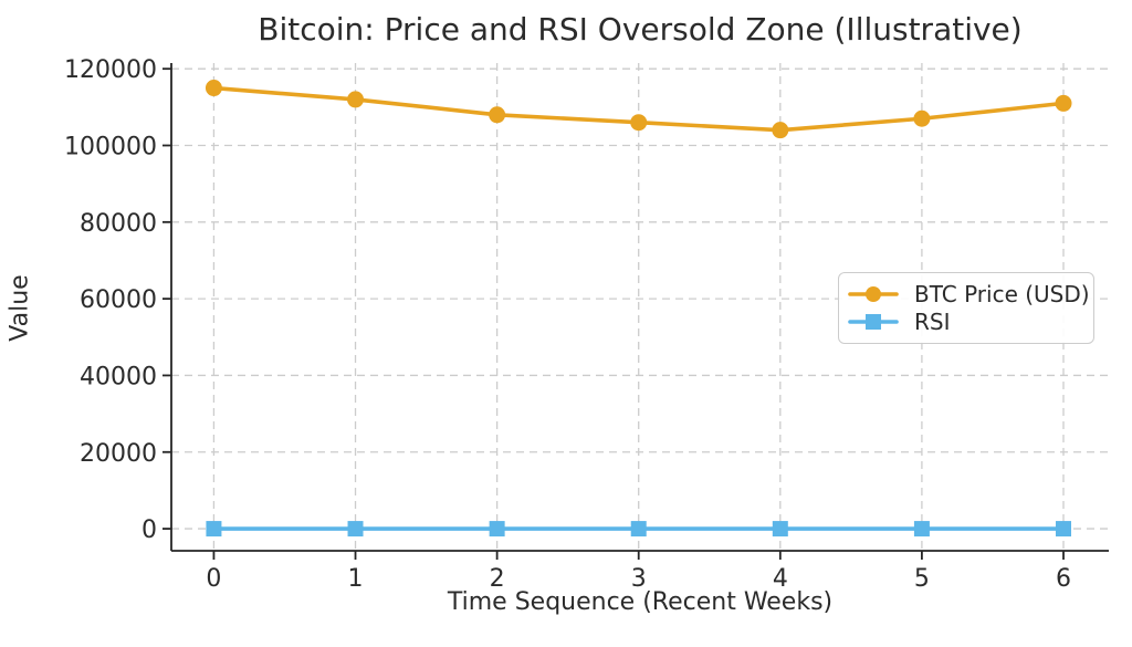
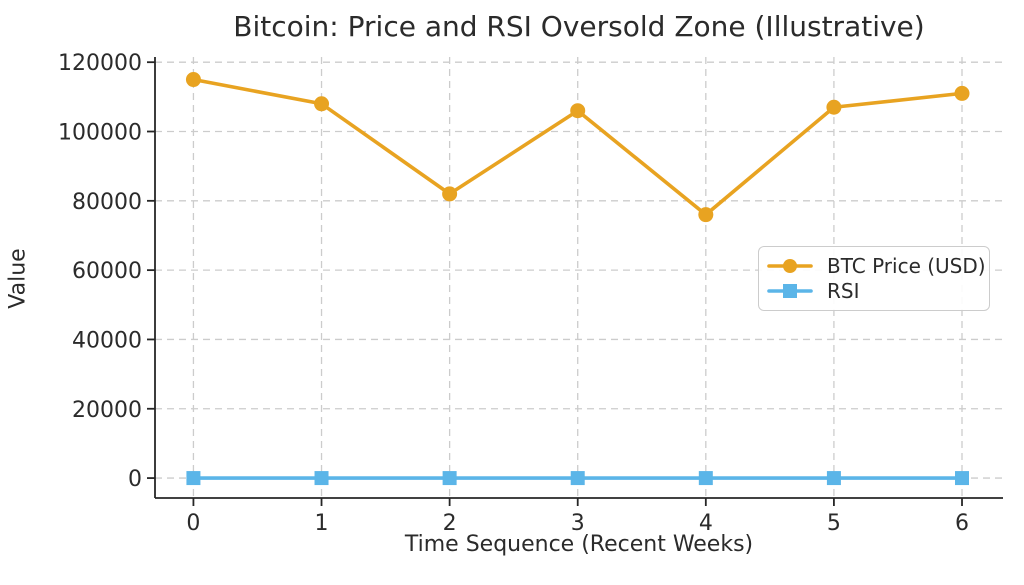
BTC Price (USD)/1: 112000 -> 108000
BTC Price (USD)/2: 108000 -> 82000
BTC Price (USD)/4: 104000 -> 76000
